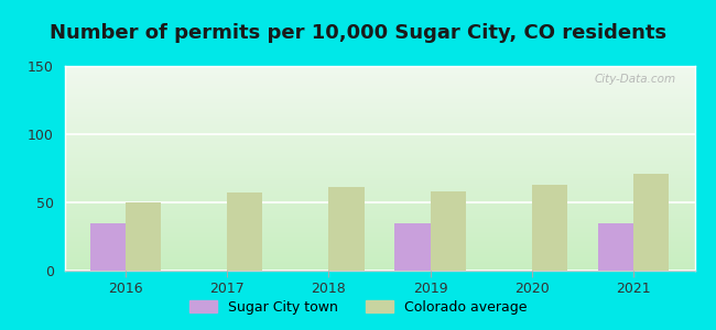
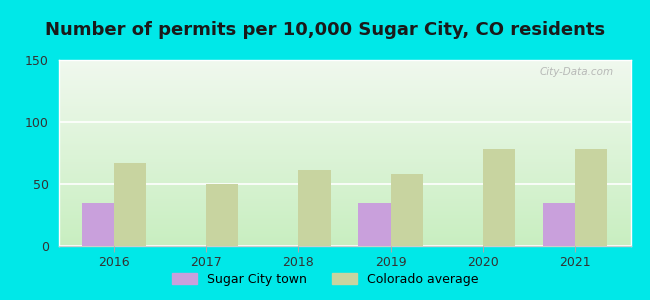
Colorado average/2016: 50 -> 67
Colorado average/2017: 57 -> 50
Colorado average/2020: 63 -> 78
Colorado average/2021: 71 -> 78
